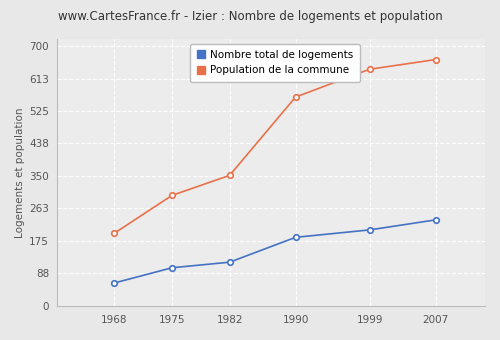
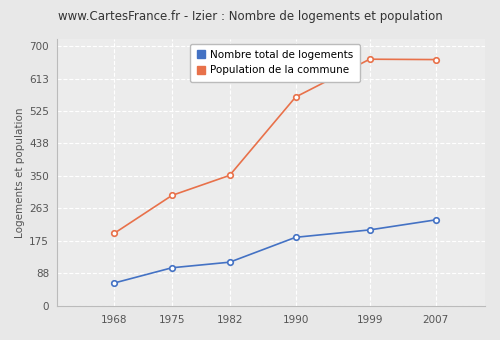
Population de la commune/1999: 638 -> 665
